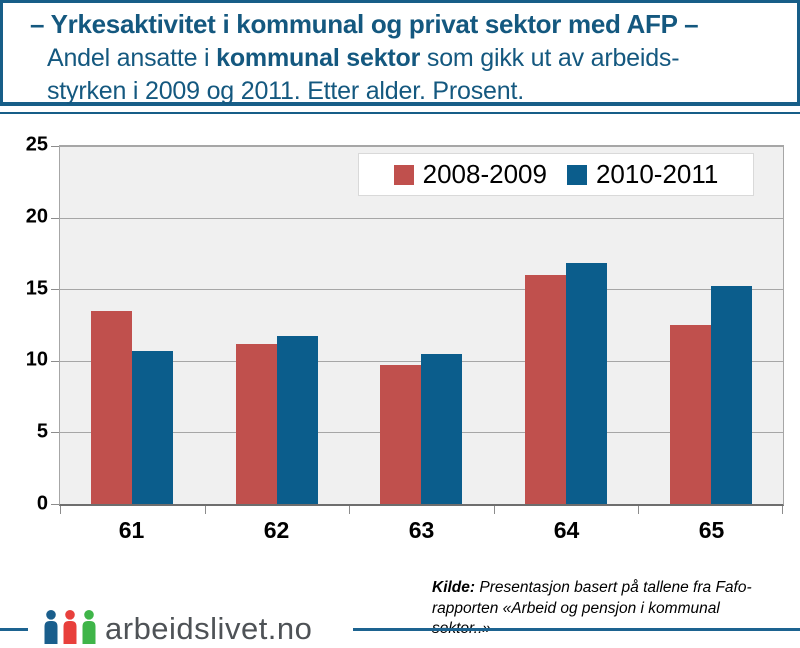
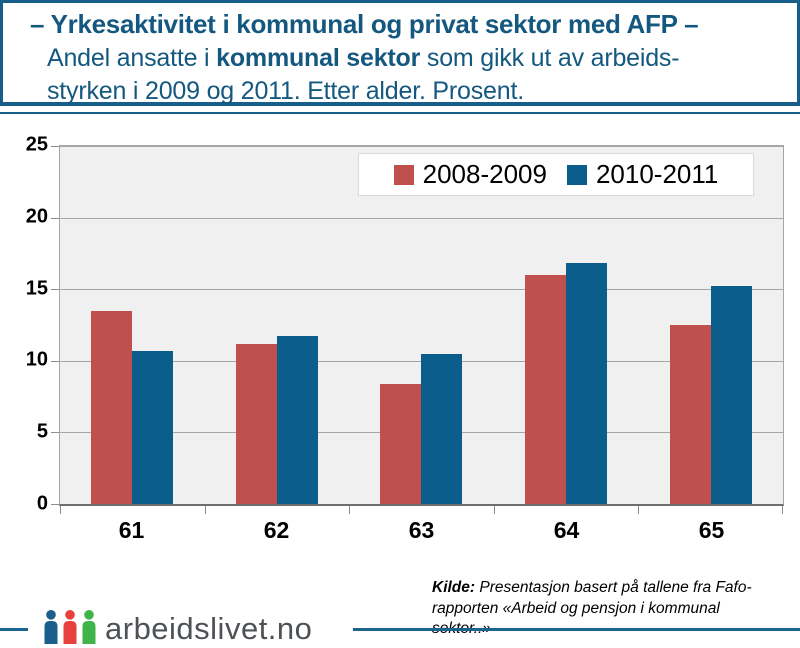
2008-2009/63: 9.7 -> 8.4
